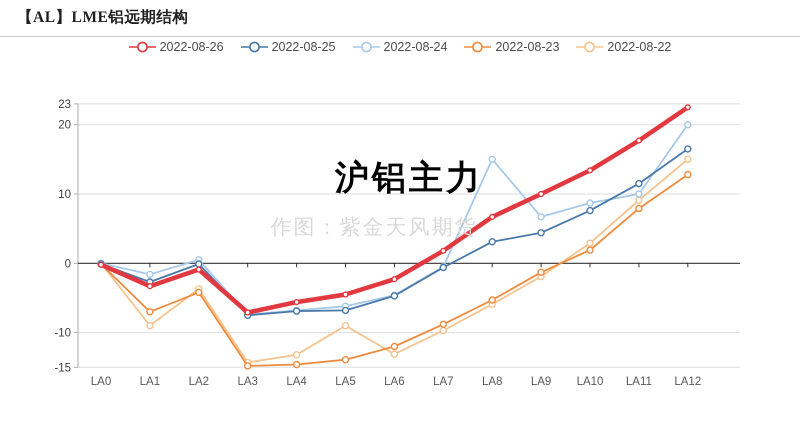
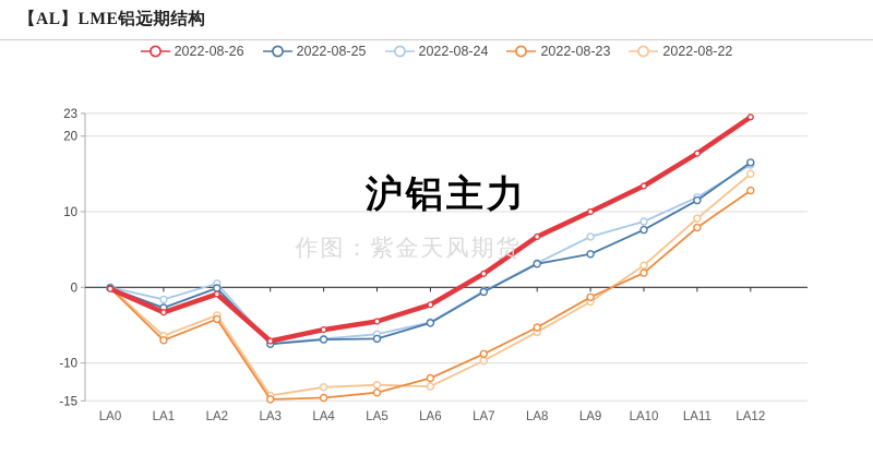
2022-08-22/LA1: -9 -> -6
2022-08-22/LA5: -9 -> -13
2022-08-24/LA8: 15 -> 3
2022-08-24/LA11: 10 -> 12
2022-08-24/LA12: 20 -> 16
